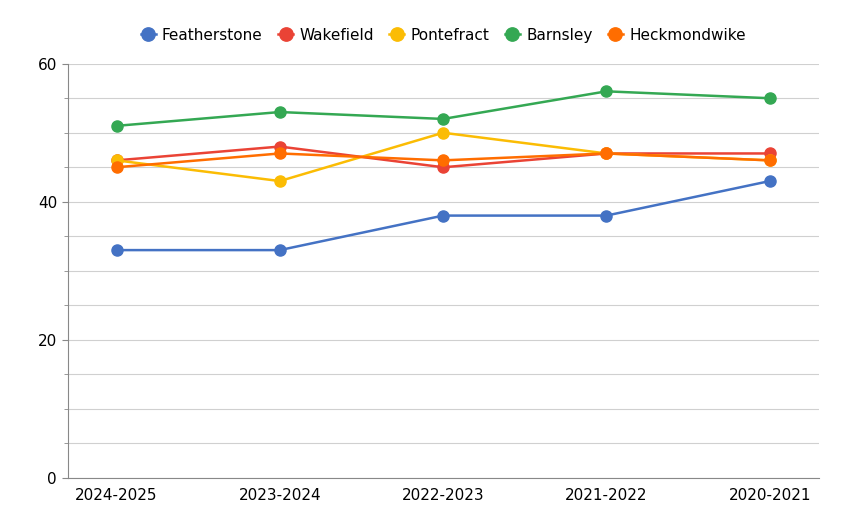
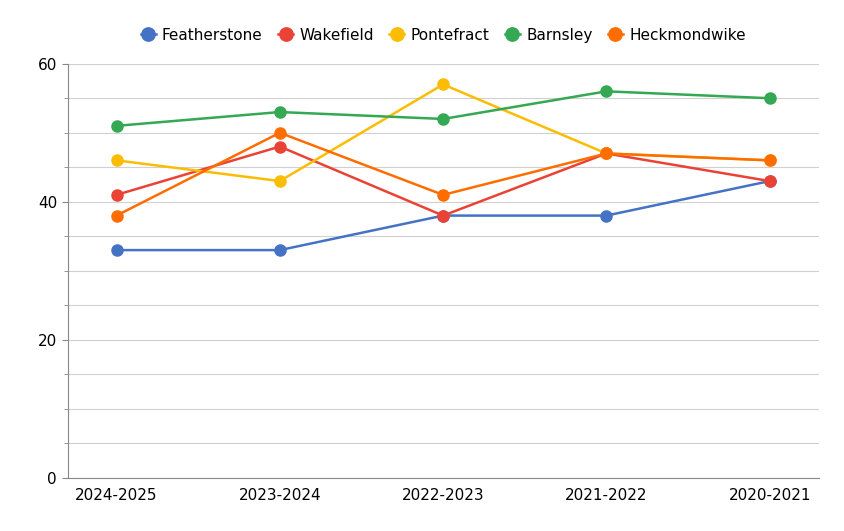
Wakefield/2024-2025: 46 -> 41
Heckmondwike/2024-2025: 45 -> 38
Heckmondwike/2023-2024: 47 -> 50
Wakefield/2022-2023: 45 -> 38
Pontefract/2022-2023: 50 -> 57
Heckmondwike/2022-2023: 46 -> 41
Wakefield/2020-2021: 47 -> 43
